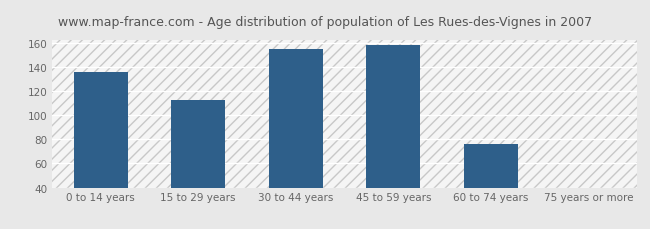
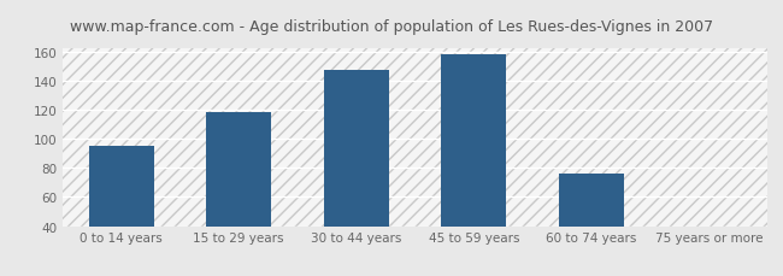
0 to 14 years: 136 -> 95
15 to 29 years: 113 -> 118
30 to 44 years: 155 -> 147
